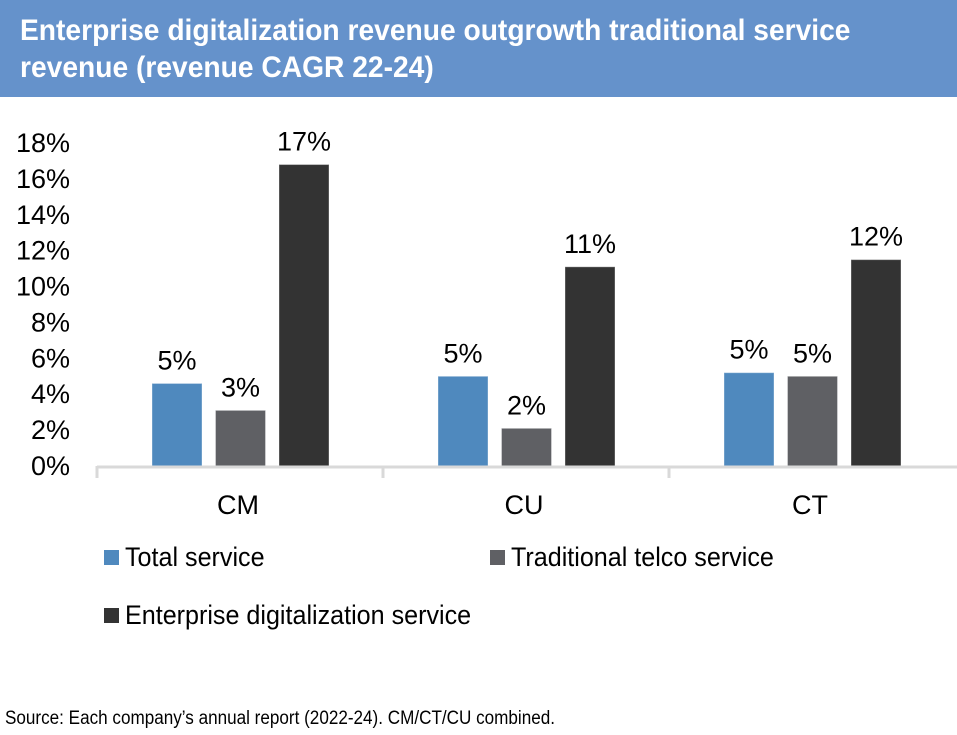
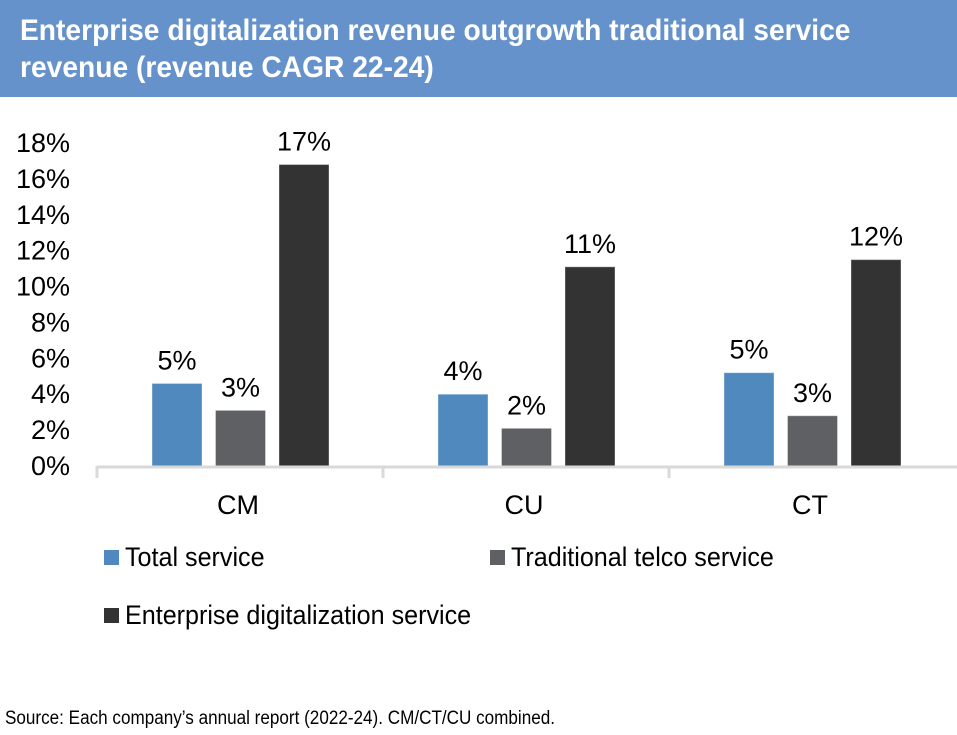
Total service/CU: 5% -> 4%
Traditional telco service/CT: 5% -> 3%
